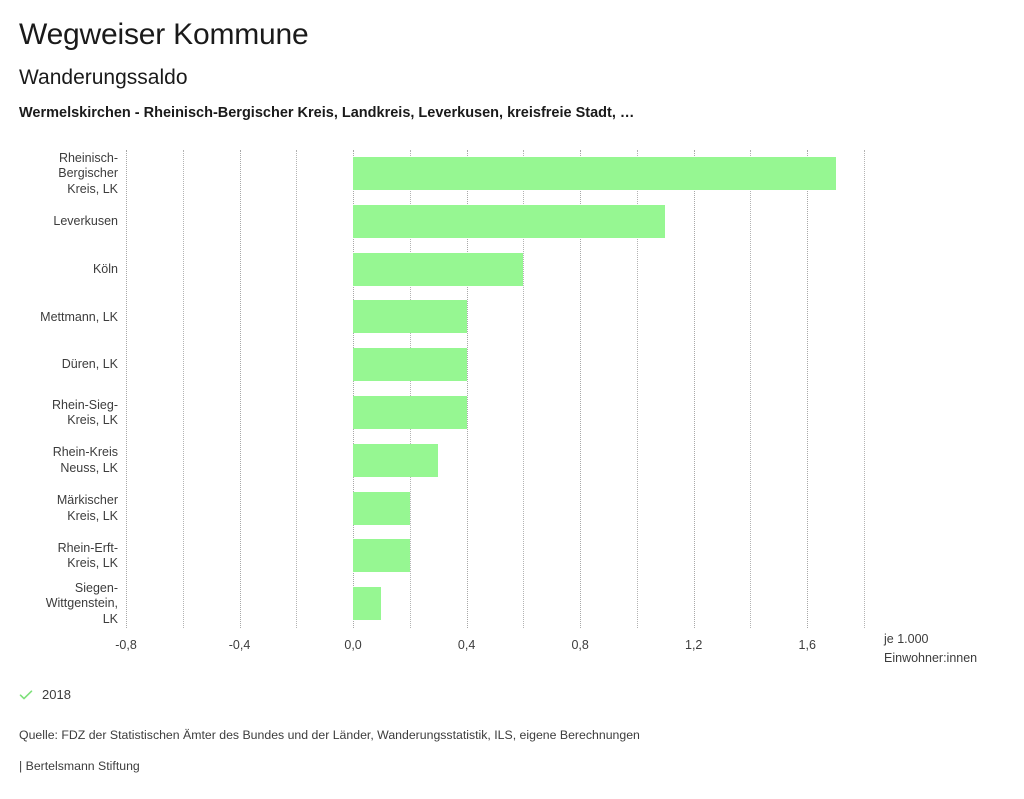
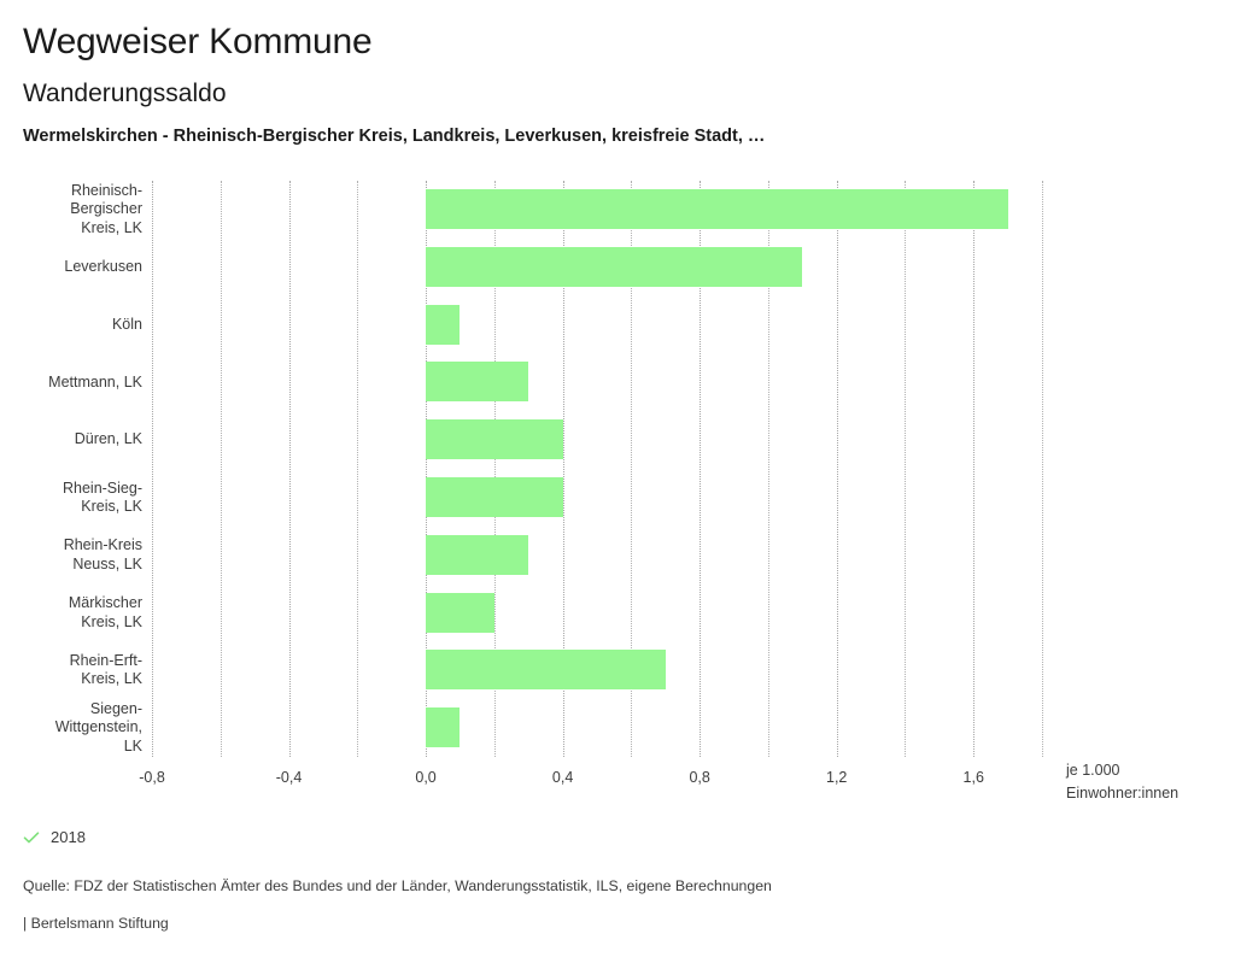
Köln: 0,6 -> 0,1
Mettmann, LK: 0,4 -> 0,3
Rhein-Erft-Kreis, LK: 0,2 -> 0,7
